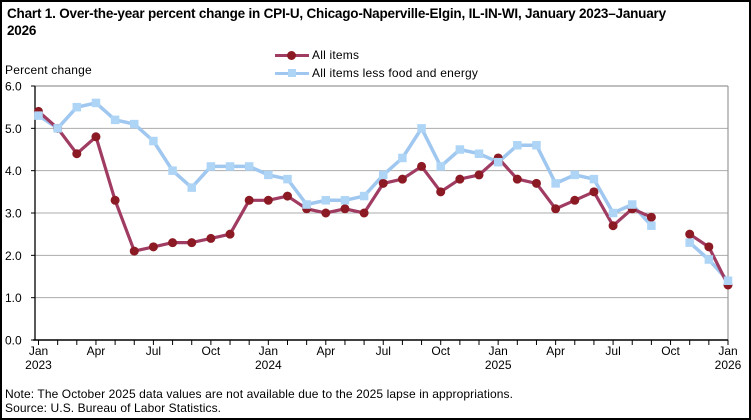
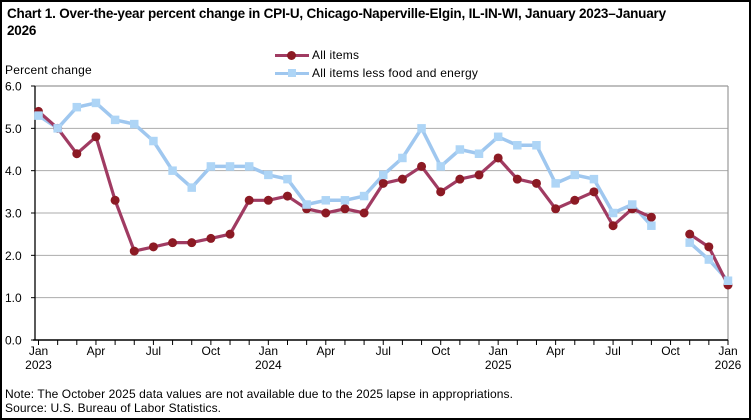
All items less food and energy/Jan 2025: 4.2 -> 4.8
